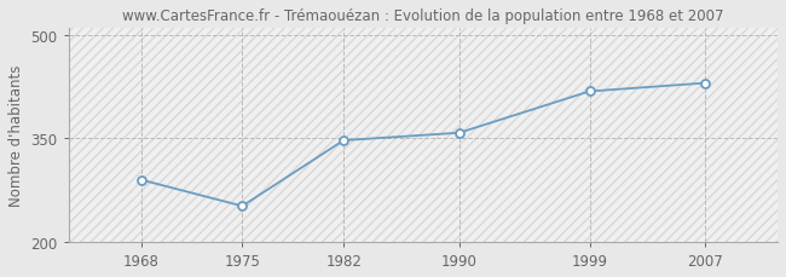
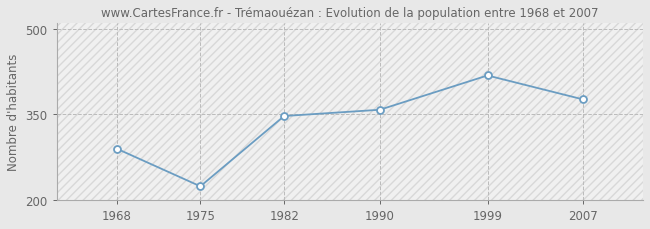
1975: 252 -> 224
2007: 430 -> 376
